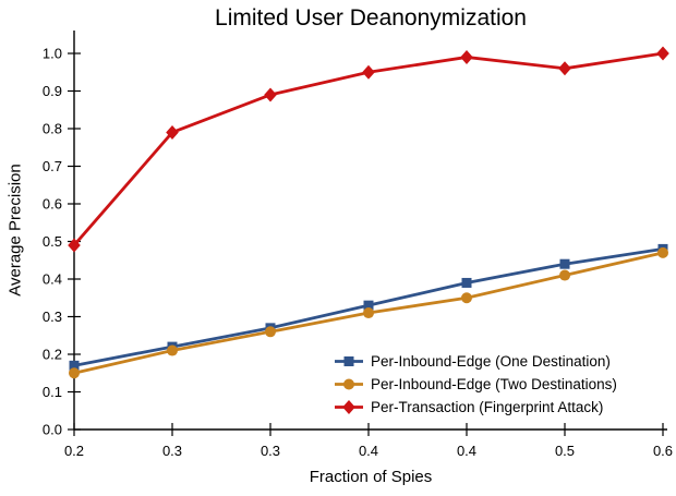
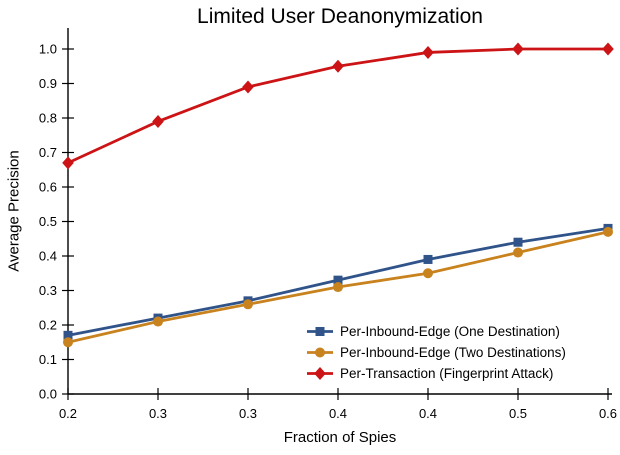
Per-Transaction (Fingerprint Attack)/0.2: 0.49 -> 0.67
Per-Transaction (Fingerprint Attack)/0.5: 0.96 -> 1.00
